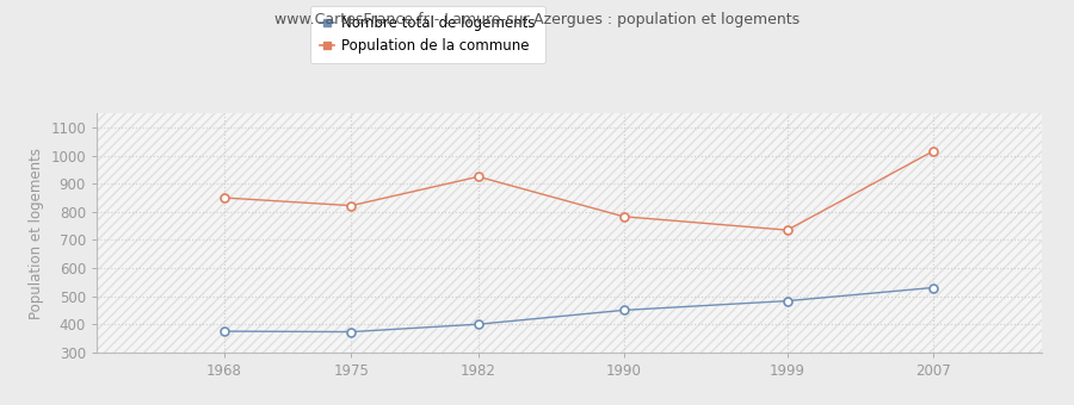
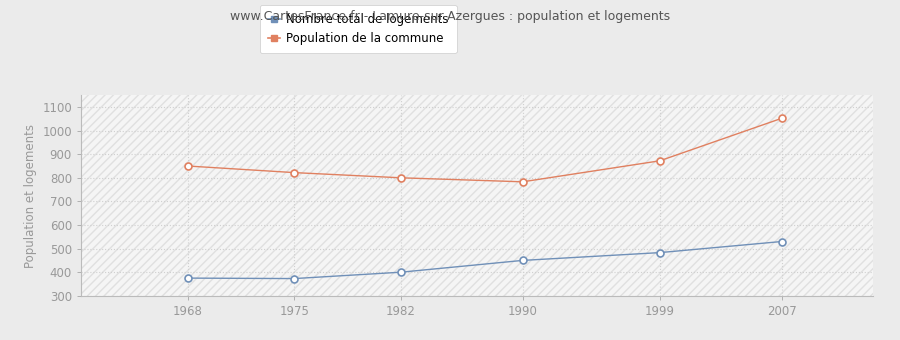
Population de la commune/1982: 925 -> 800
Population de la commune/1999: 735 -> 872
Population de la commune/2007: 1015 -> 1052
